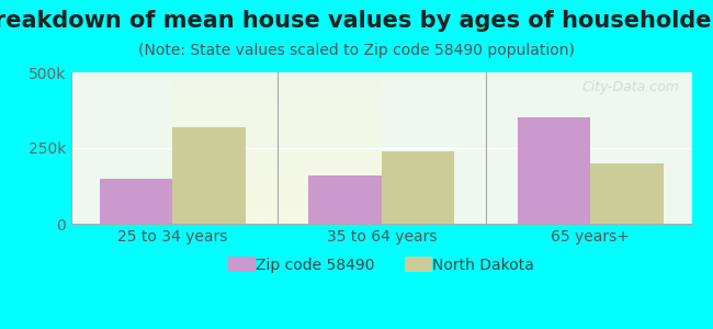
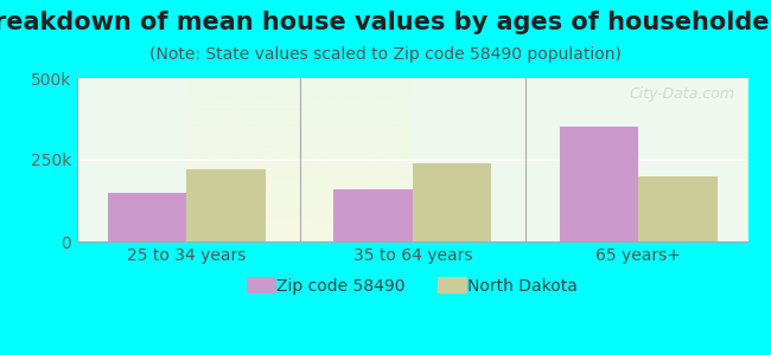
North Dakota/25 to 34 years: 320k -> 220k
